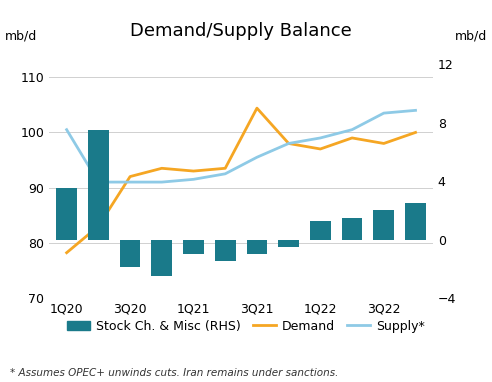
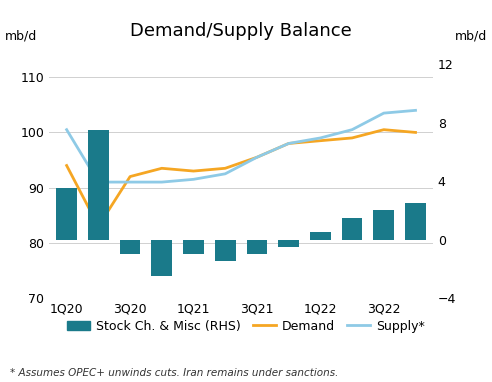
Demand/1Q20: 78.2 -> 94.0
Stock Ch. & Misc (RHS)/3Q20: -1.9 -> -1.0
Demand/3Q21: 104.4 -> 95.5
Stock Ch. & Misc (RHS)/1Q22: 1.3 -> 0.5
Demand/1Q22: 97.0 -> 98.5
Demand/3Q22: 98.0 -> 100.5
